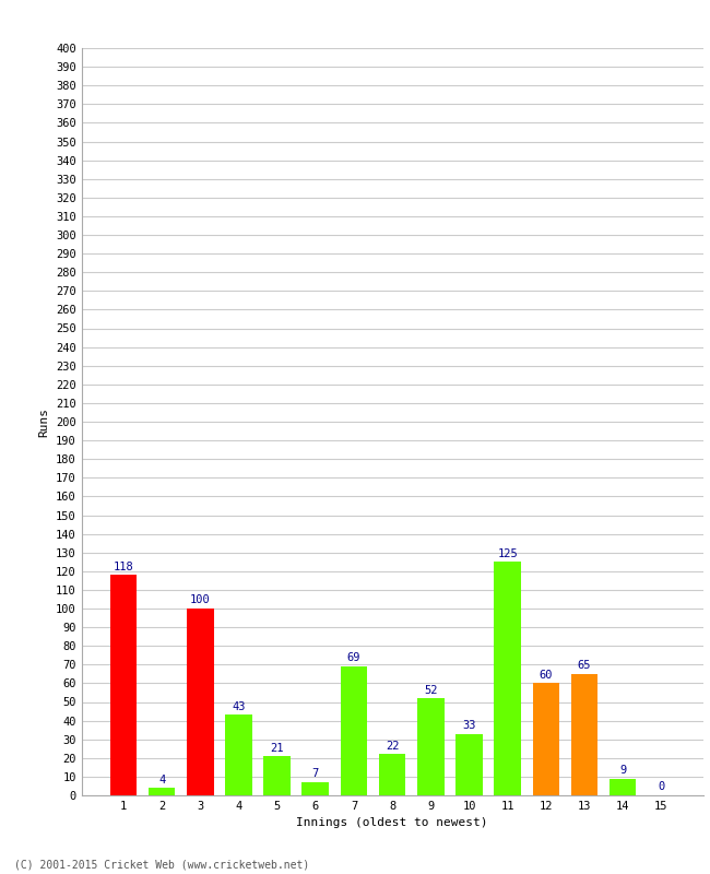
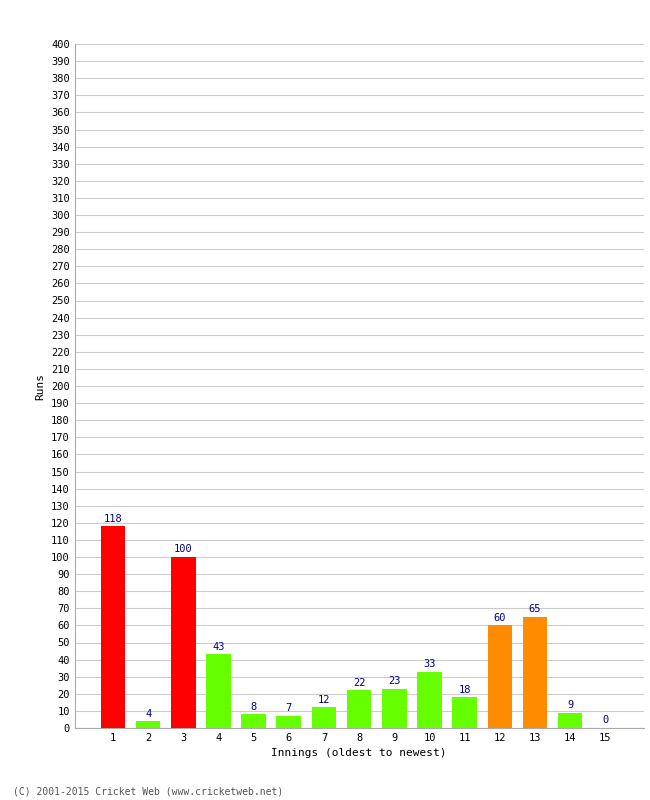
5: 21 -> 8
7: 69 -> 12
9: 52 -> 23
11: 125 -> 18
